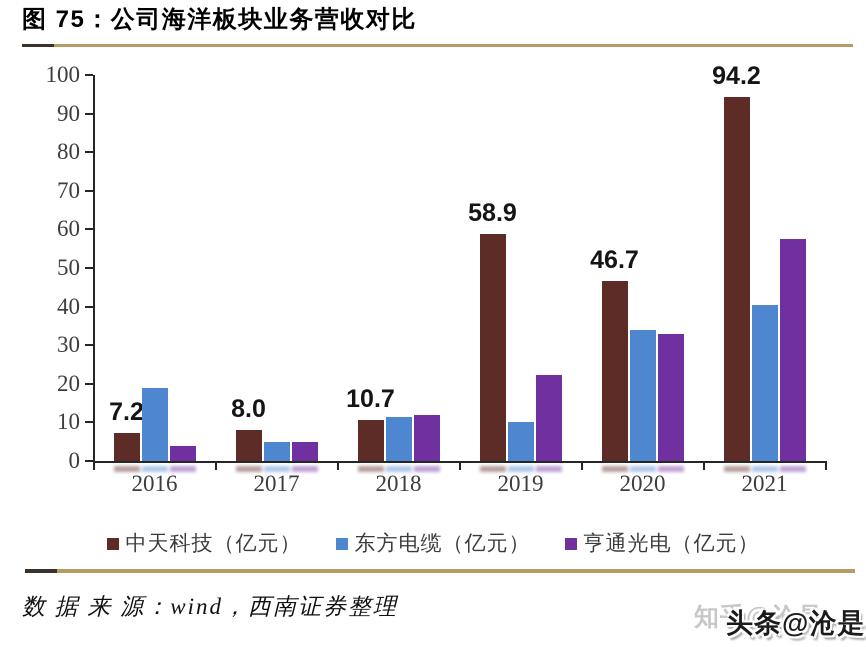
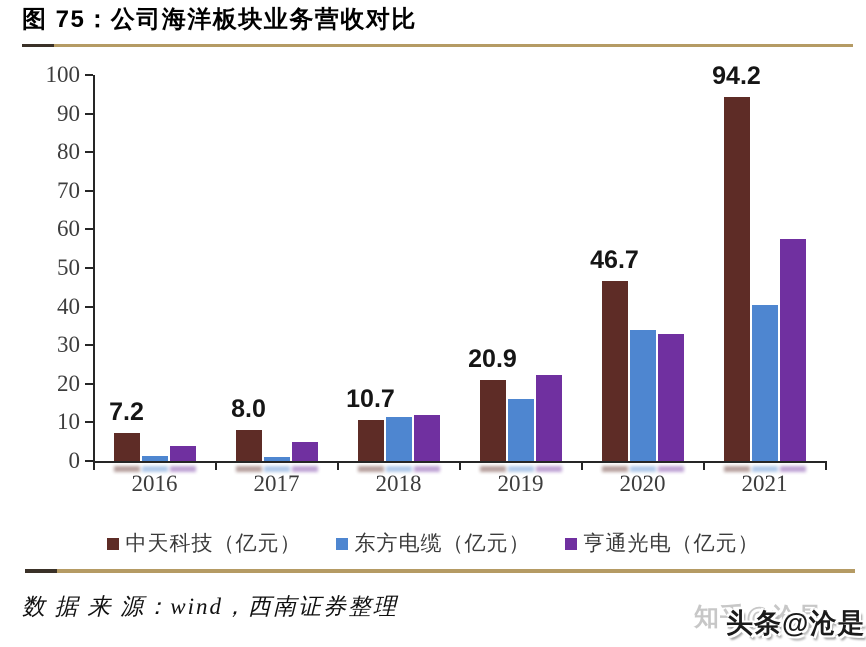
东方电缆（亿元）/2016: 19 -> 1
东方电缆（亿元）/2017: 5 -> 1
中天科技（亿元）/2019: 58.9 -> 20.9
东方电缆（亿元）/2019: 10 -> 16
